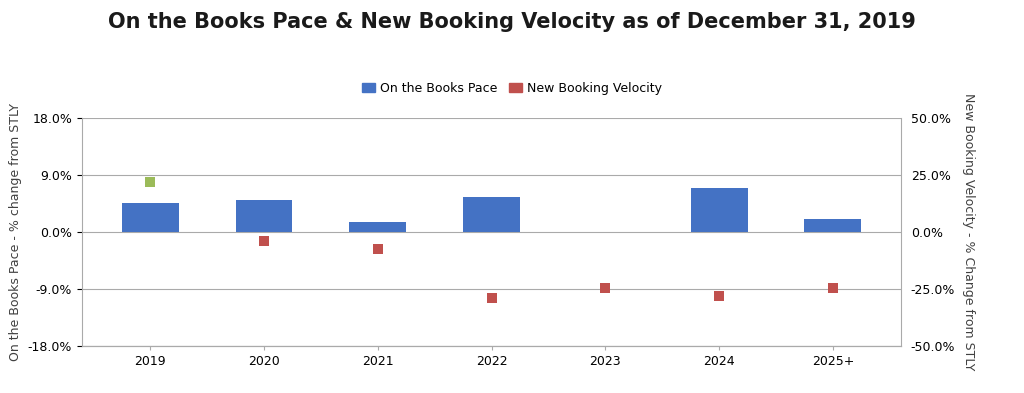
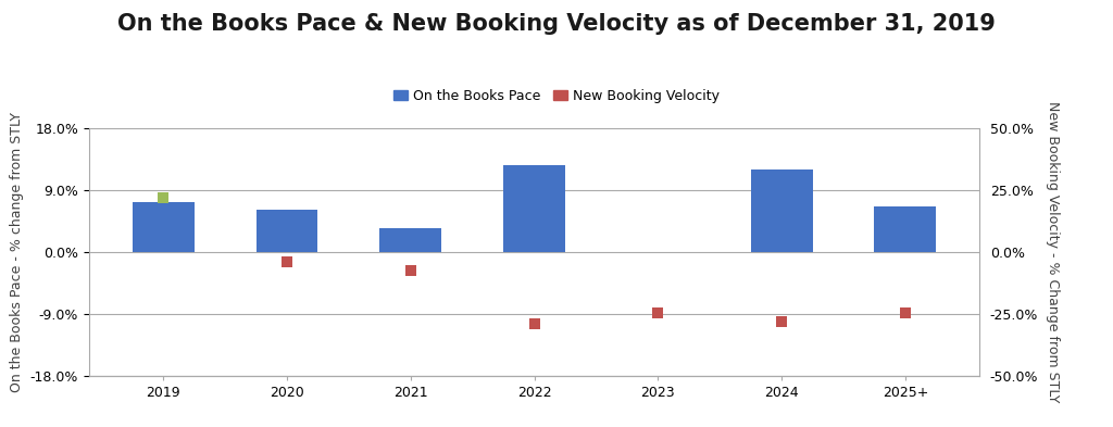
On the Books Pace/2019: 4.5% -> 7.2%
On the Books Pace/2020: 5.0% -> 6.2%
On the Books Pace/2021: 1.5% -> 3.4%
On the Books Pace/2022: 5.5% -> 12.6%
On the Books Pace/2024: 7.0% -> 12.0%
On the Books Pace/2025+: 2.0% -> 6.6%
